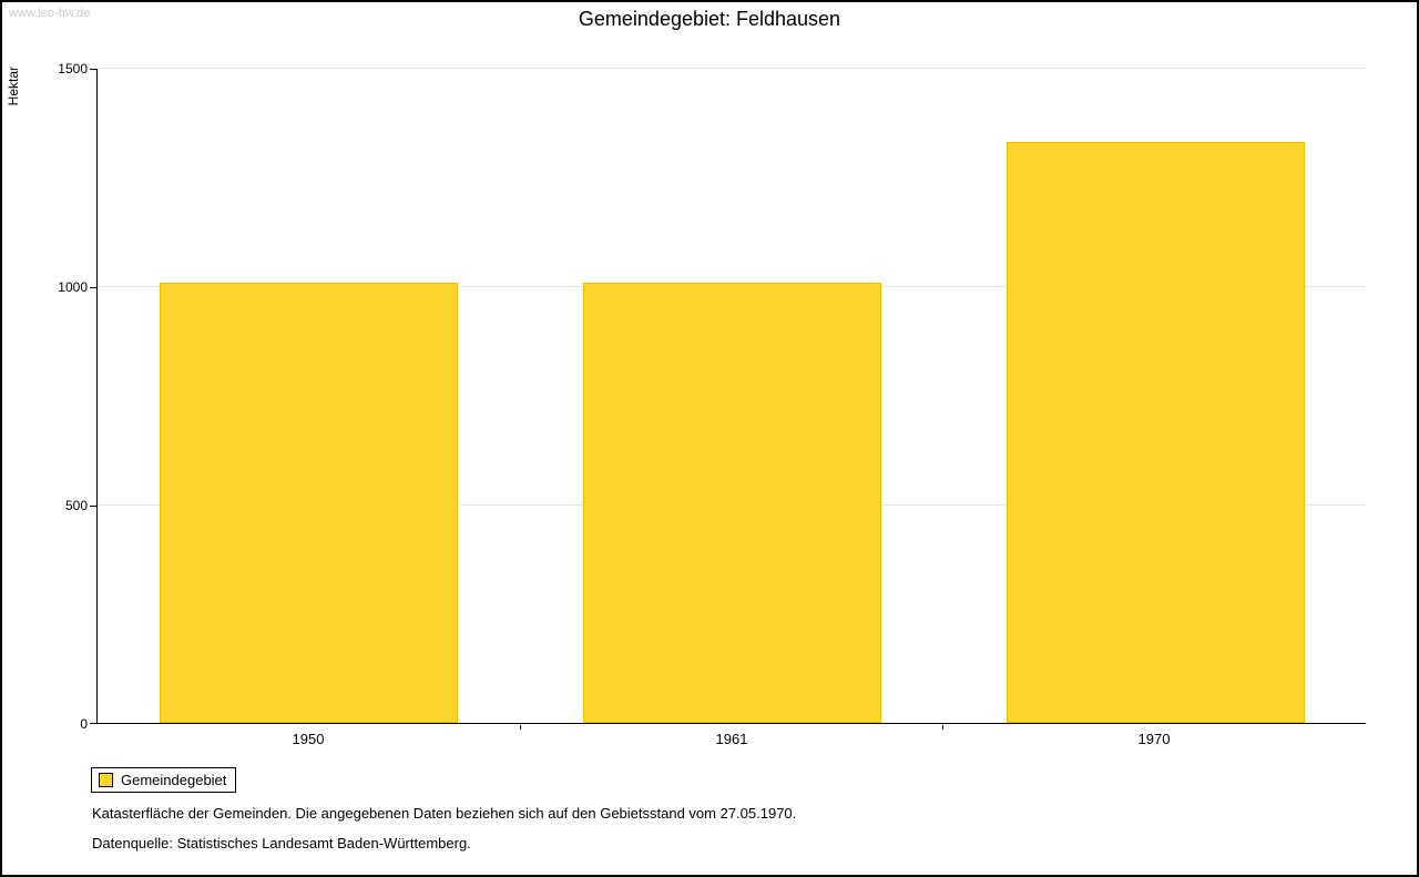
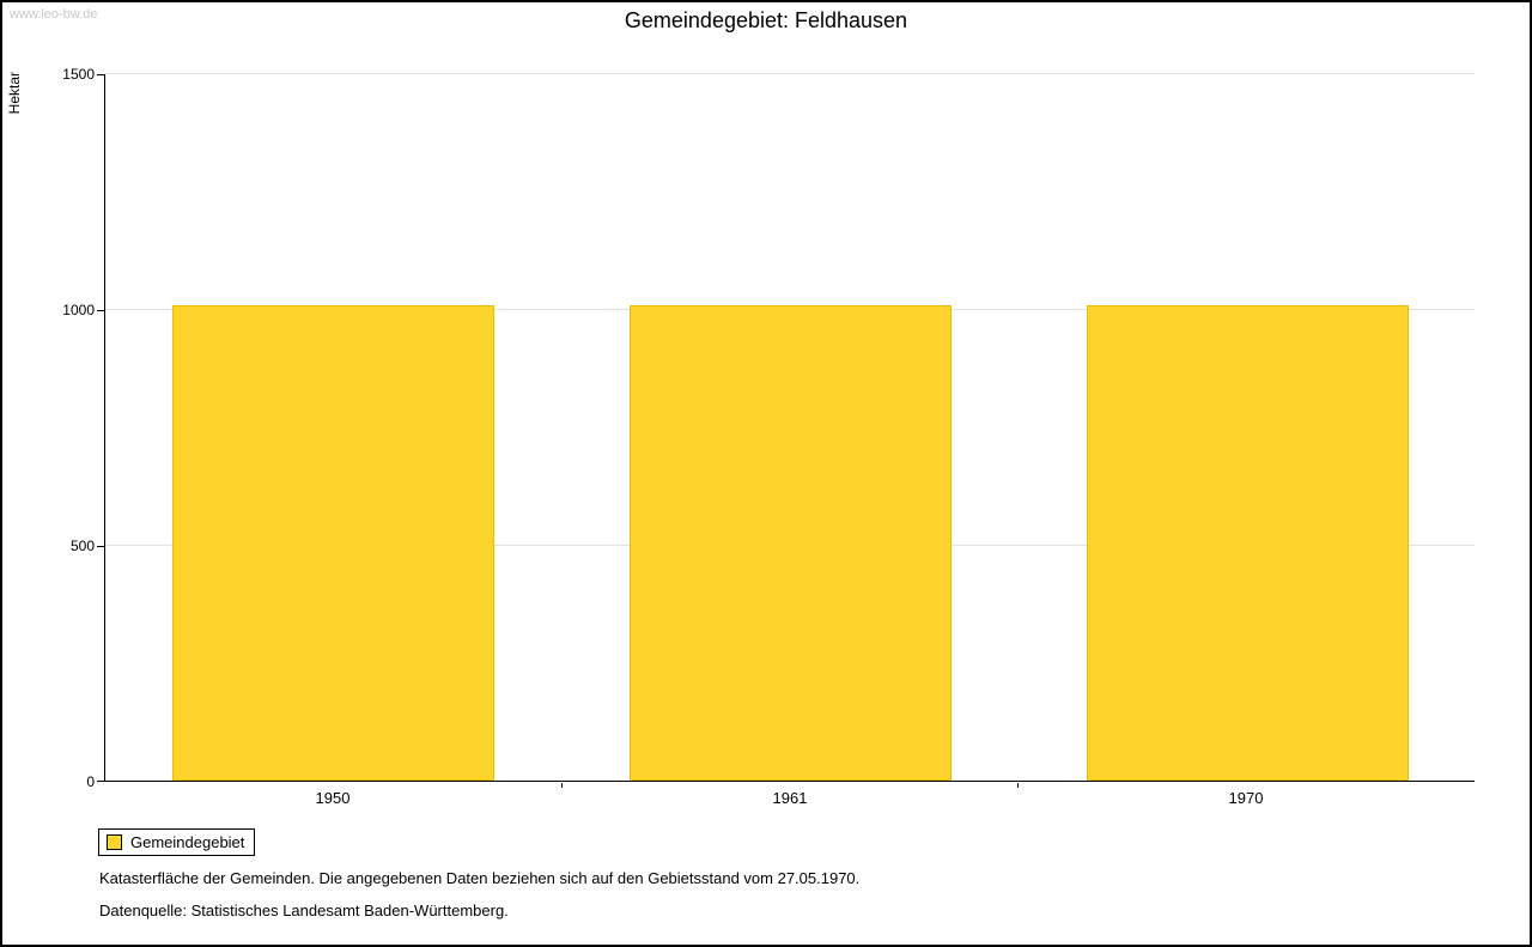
1970: 1330 -> 1010
